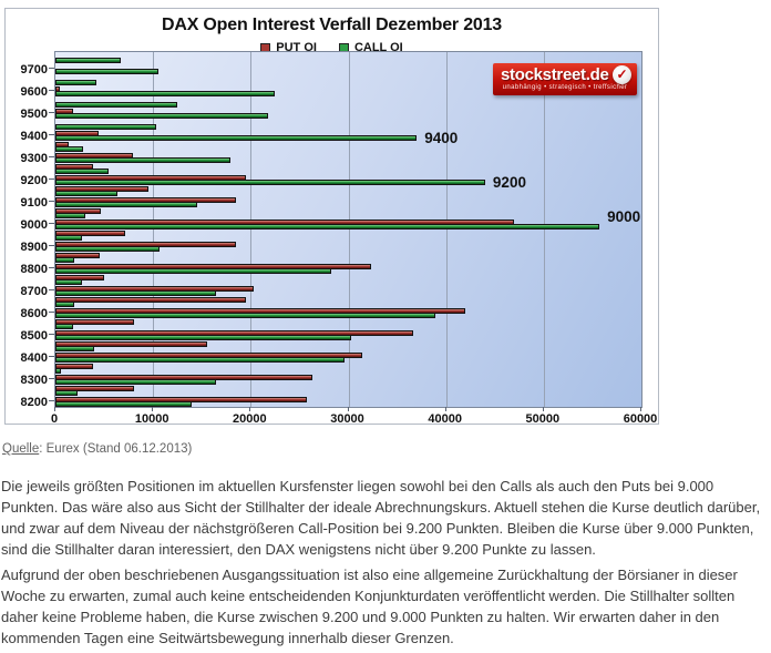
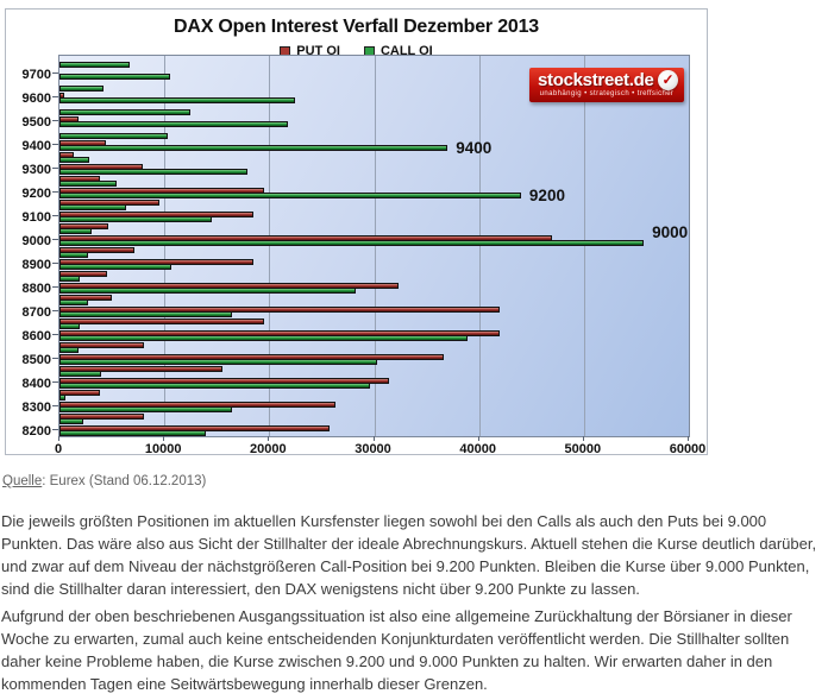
PUT OI/8700: 20000 -> 42000
